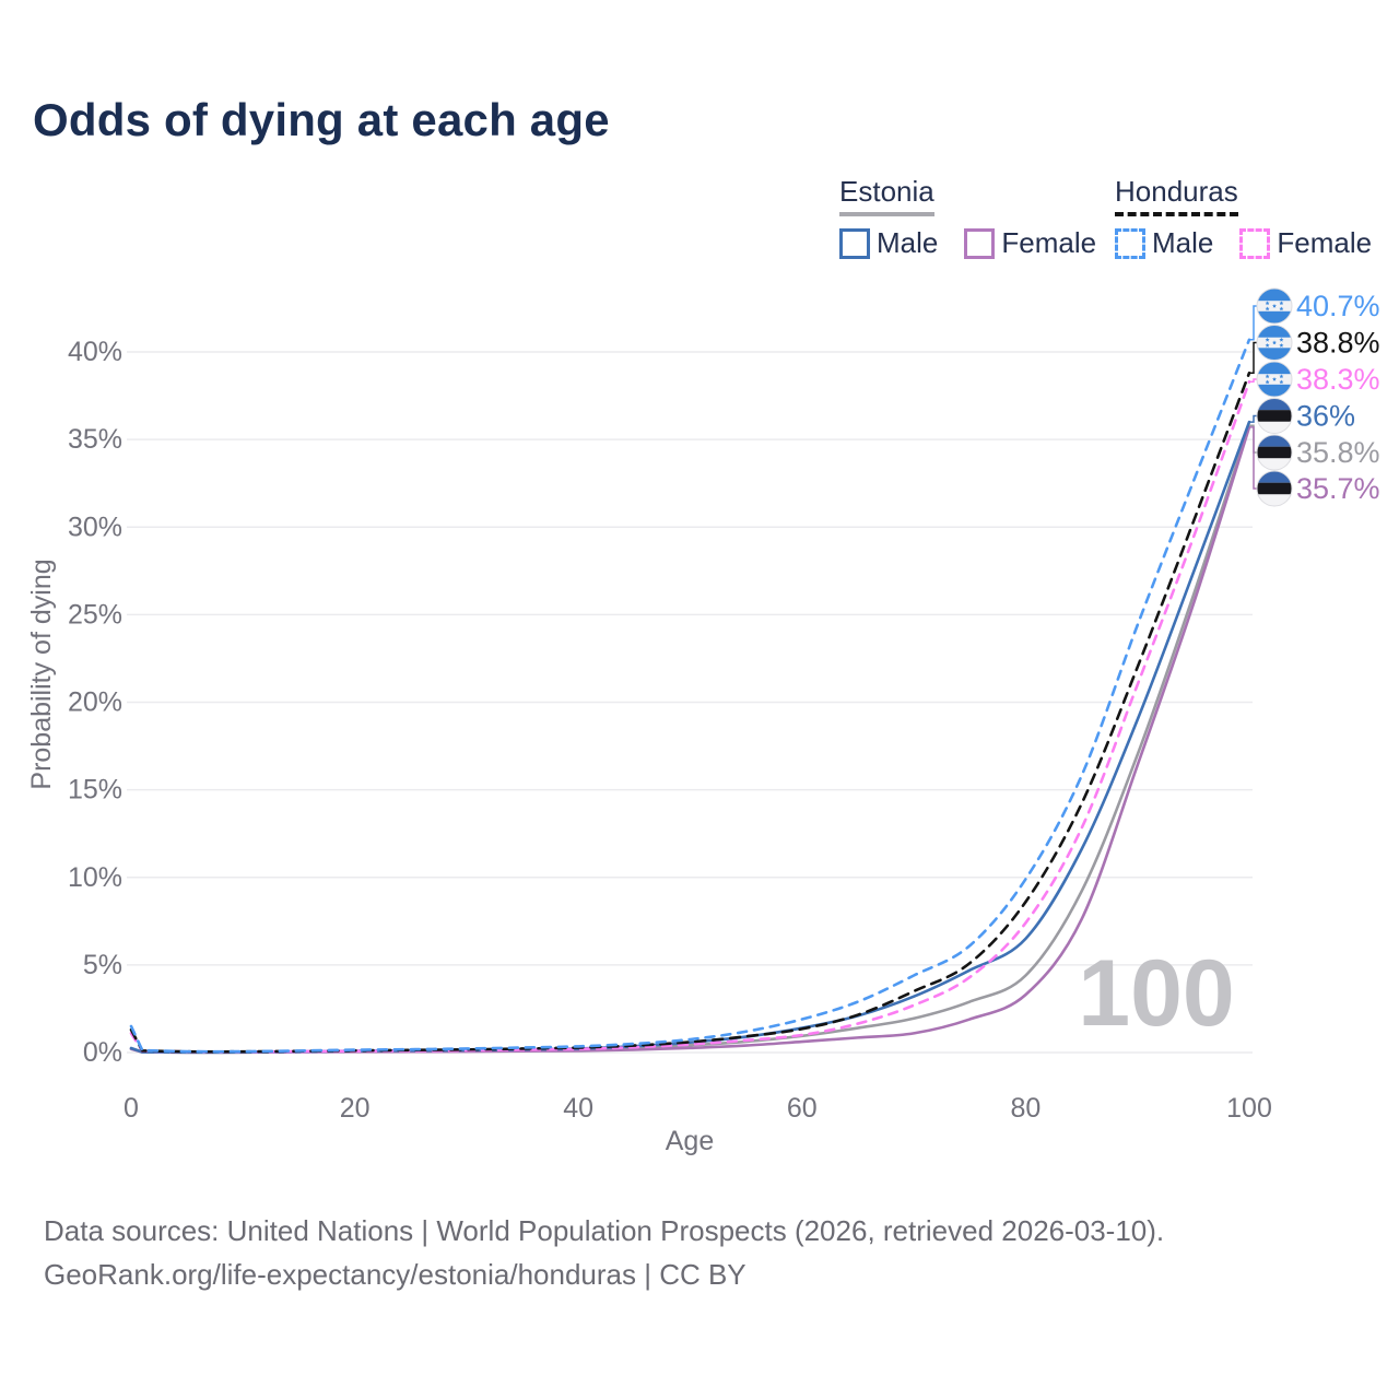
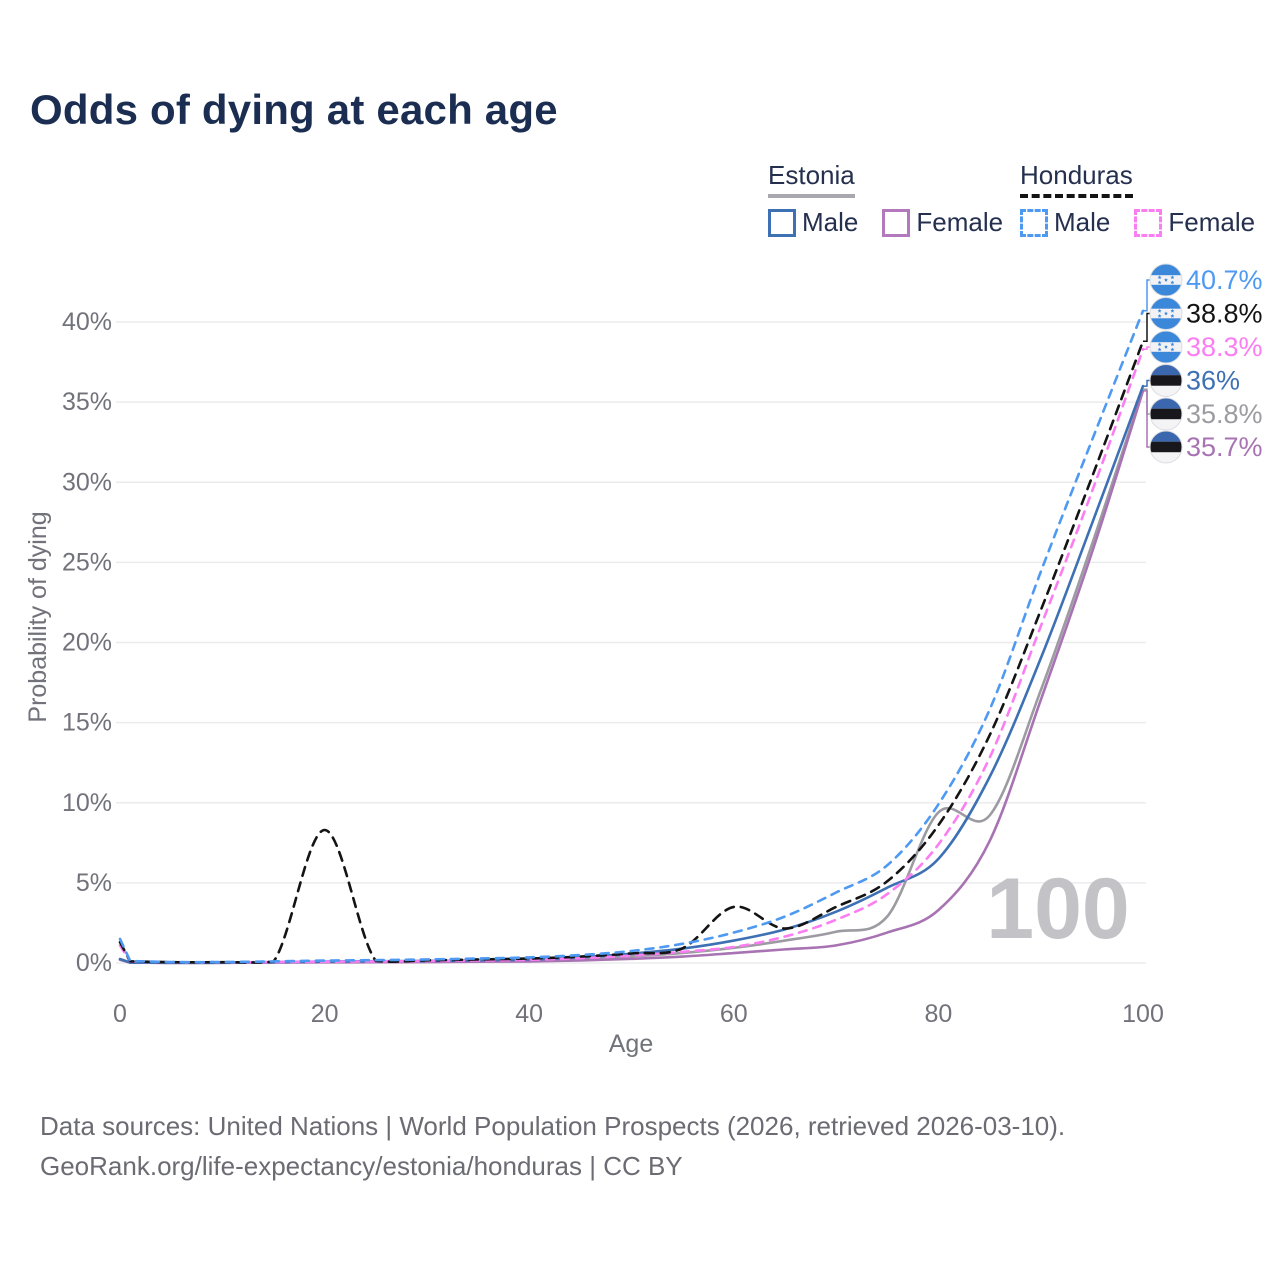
Honduras/20: 0.1% -> 8.3%
Honduras/60: 1.4% -> 3.5%
Estonia/80: 4.4% -> 9.4%
